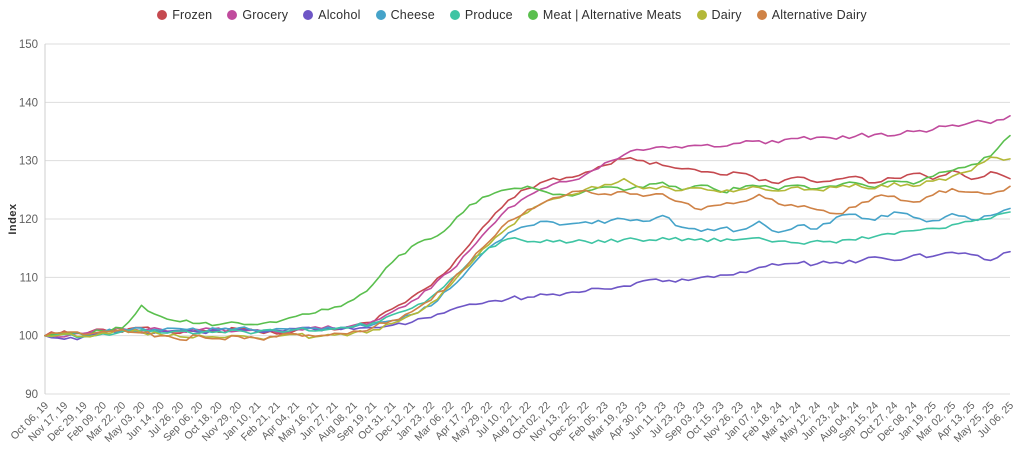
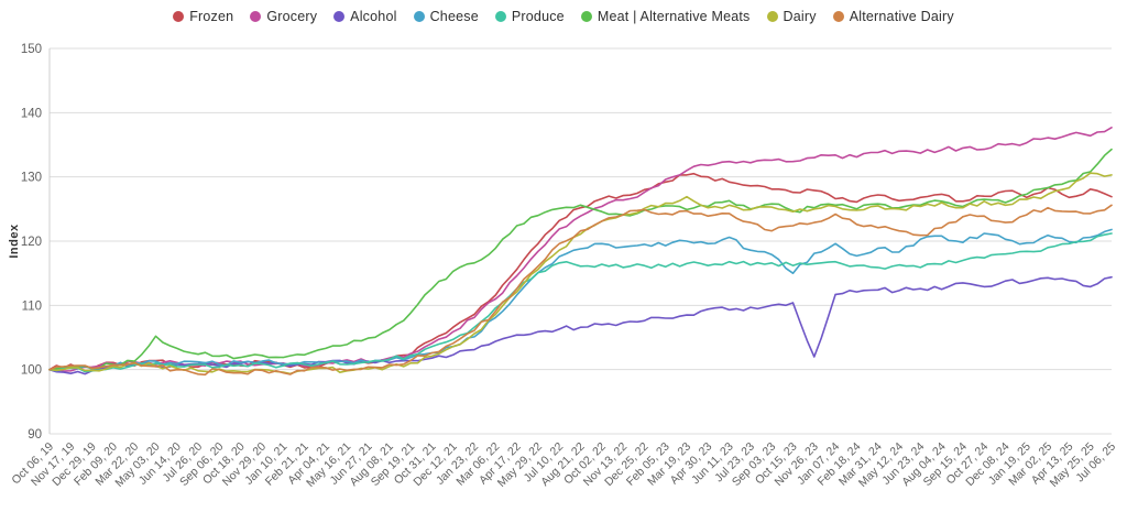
Cheese/Oct 15, 23: 118 -> 115
Alcohol/Nov 26, 23: 111 -> 102
